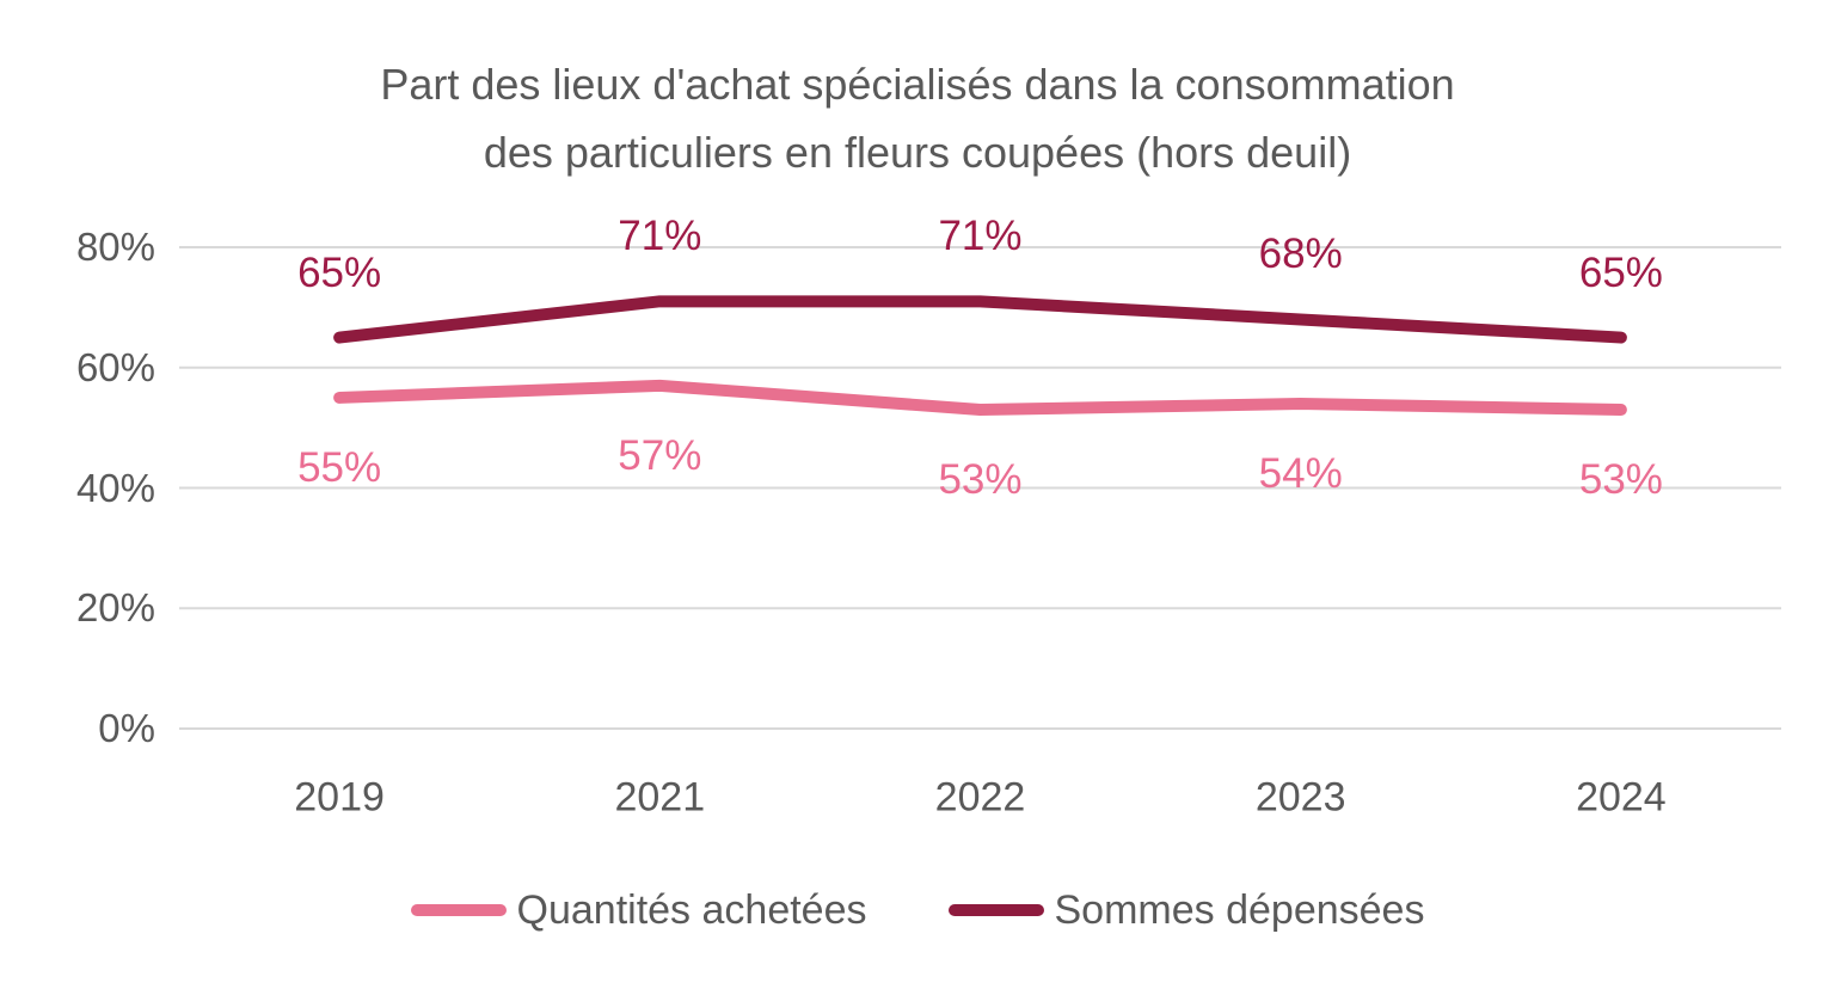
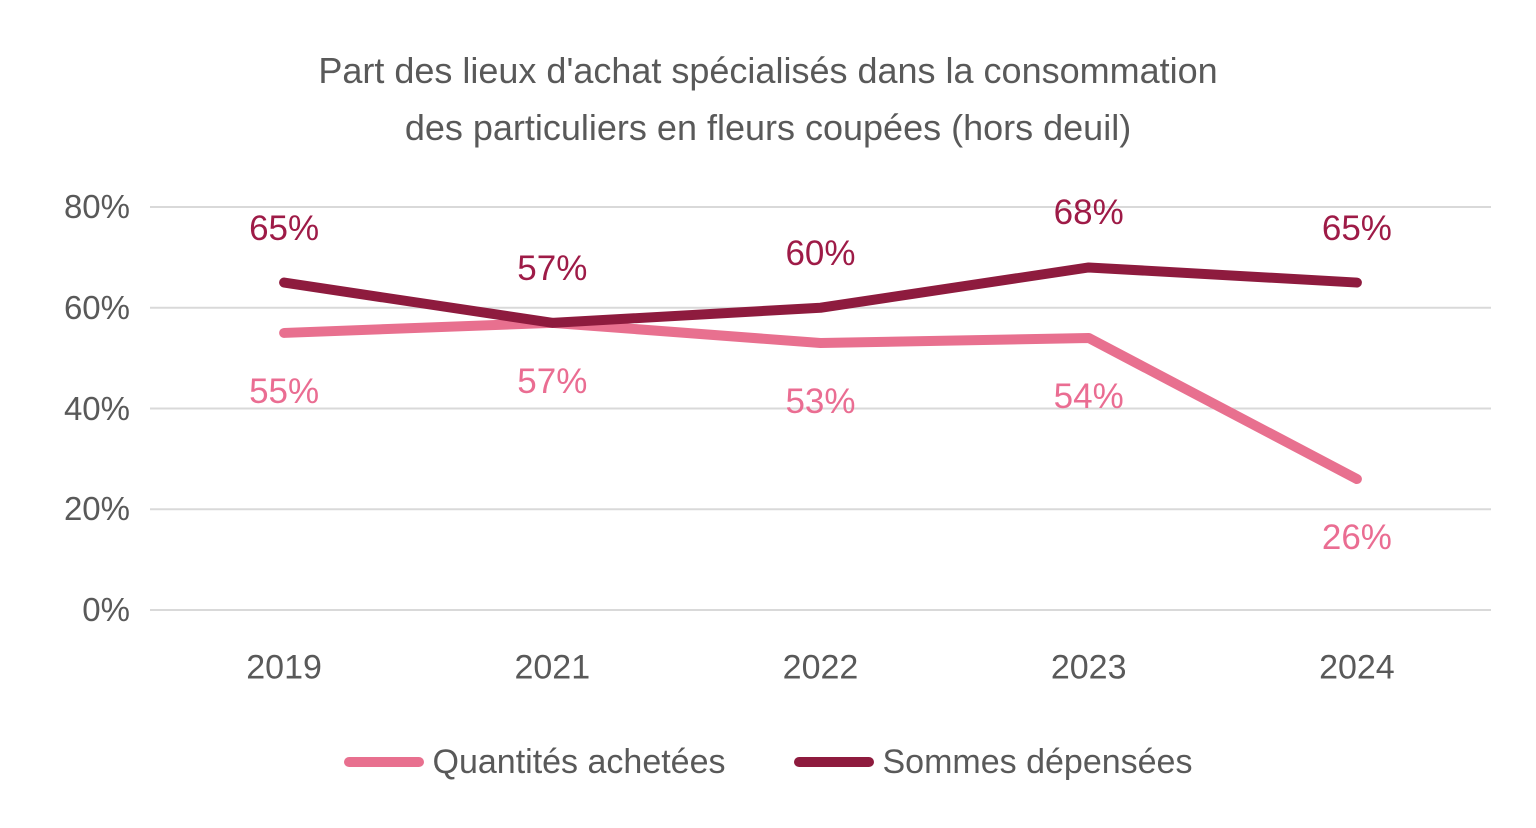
Sommes dépensées/2021: 71% -> 57%
Sommes dépensées/2022: 71% -> 60%
Quantités achetées/2024: 53% -> 26%
